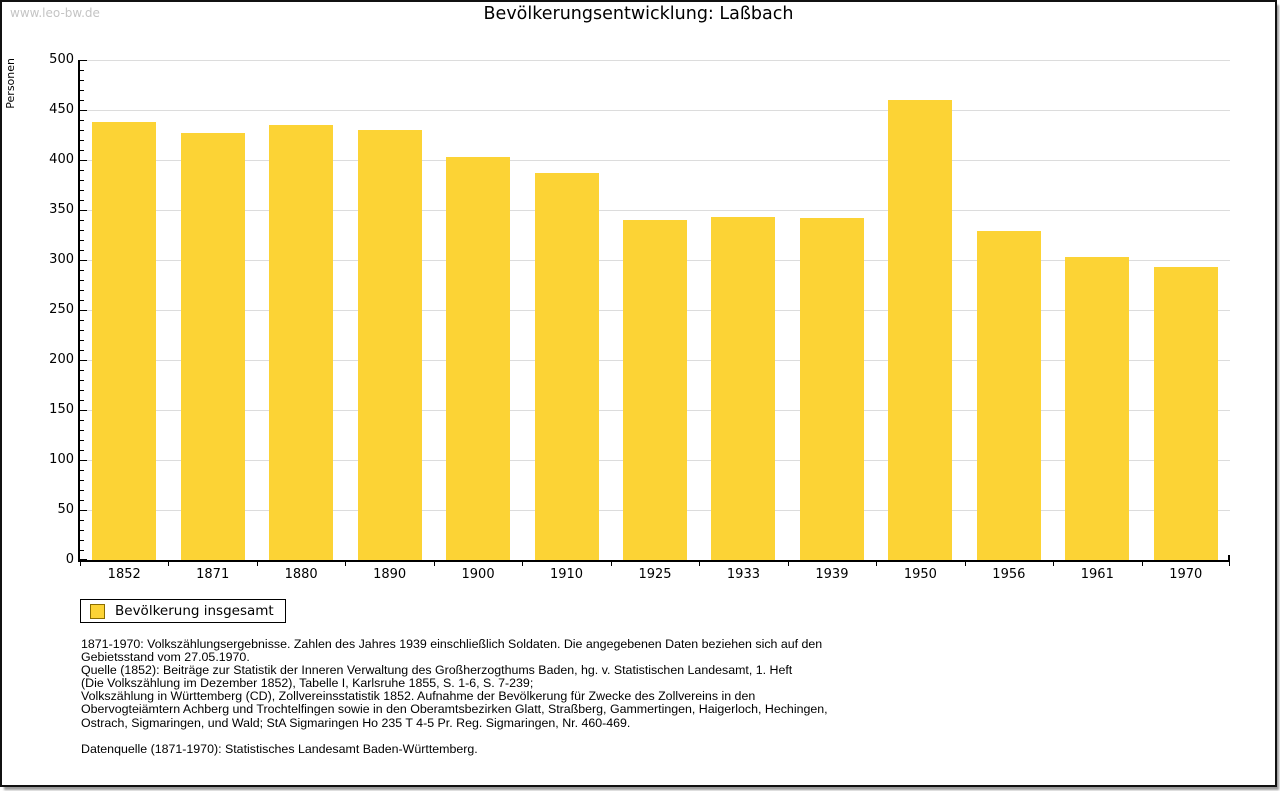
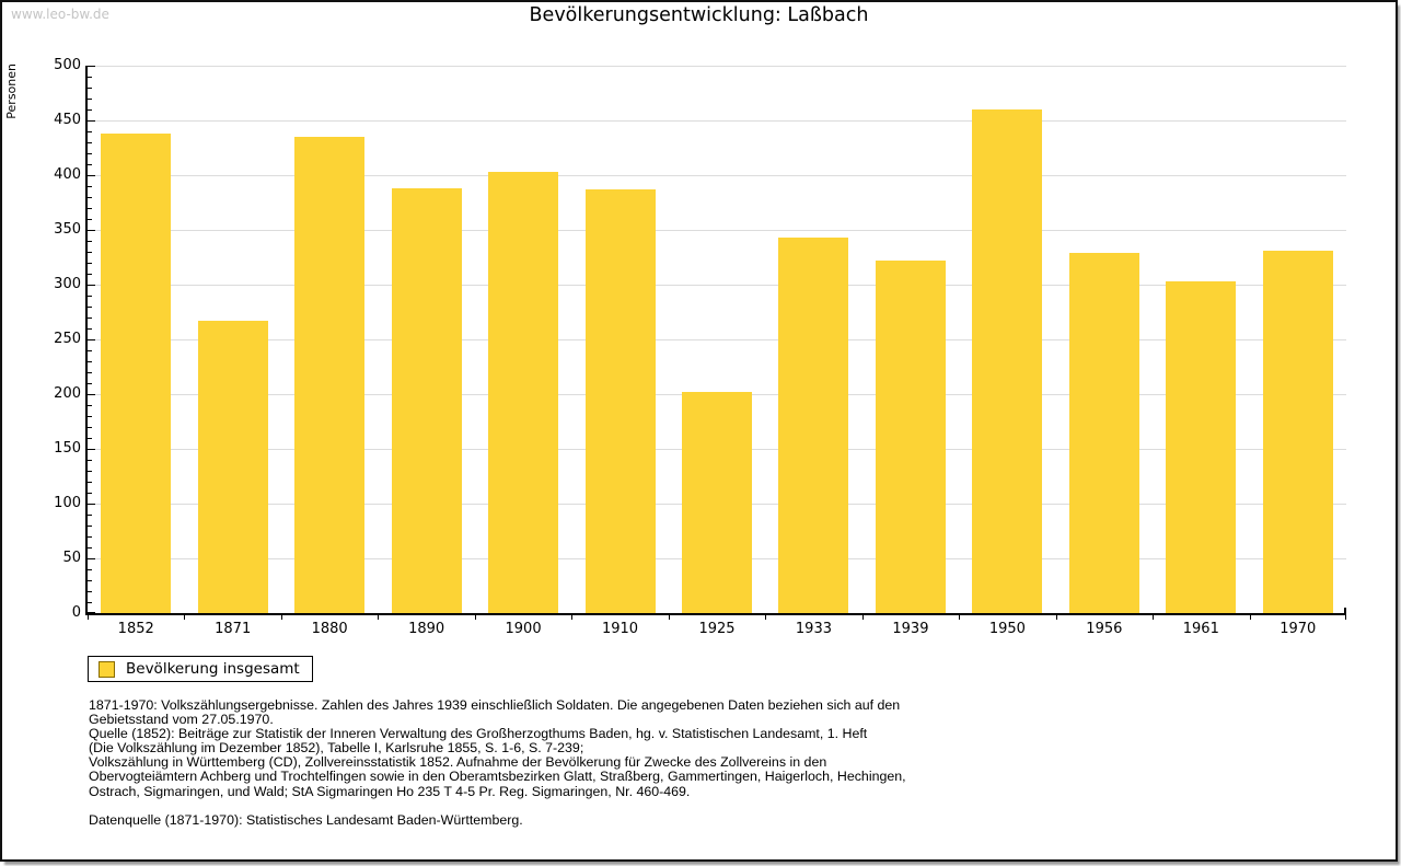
1871: 427 -> 267
1890: 430 -> 388
1925: 340 -> 202
1939: 342 -> 322
1970: 293 -> 331
